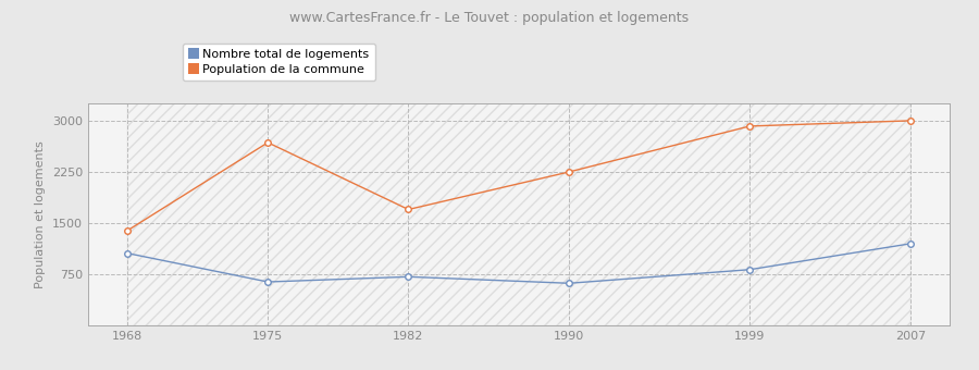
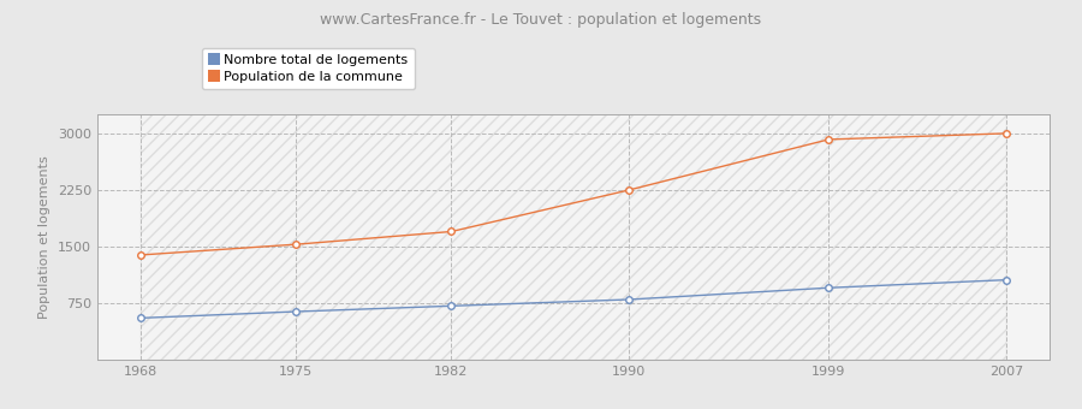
Nombre total de logements/1968: 1060 -> 560
Population de la commune/1975: 2680 -> 1530
Nombre total de logements/1990: 620 -> 800
Nombre total de logements/1999: 820 -> 960
Nombre total de logements/2007: 1200 -> 1060
